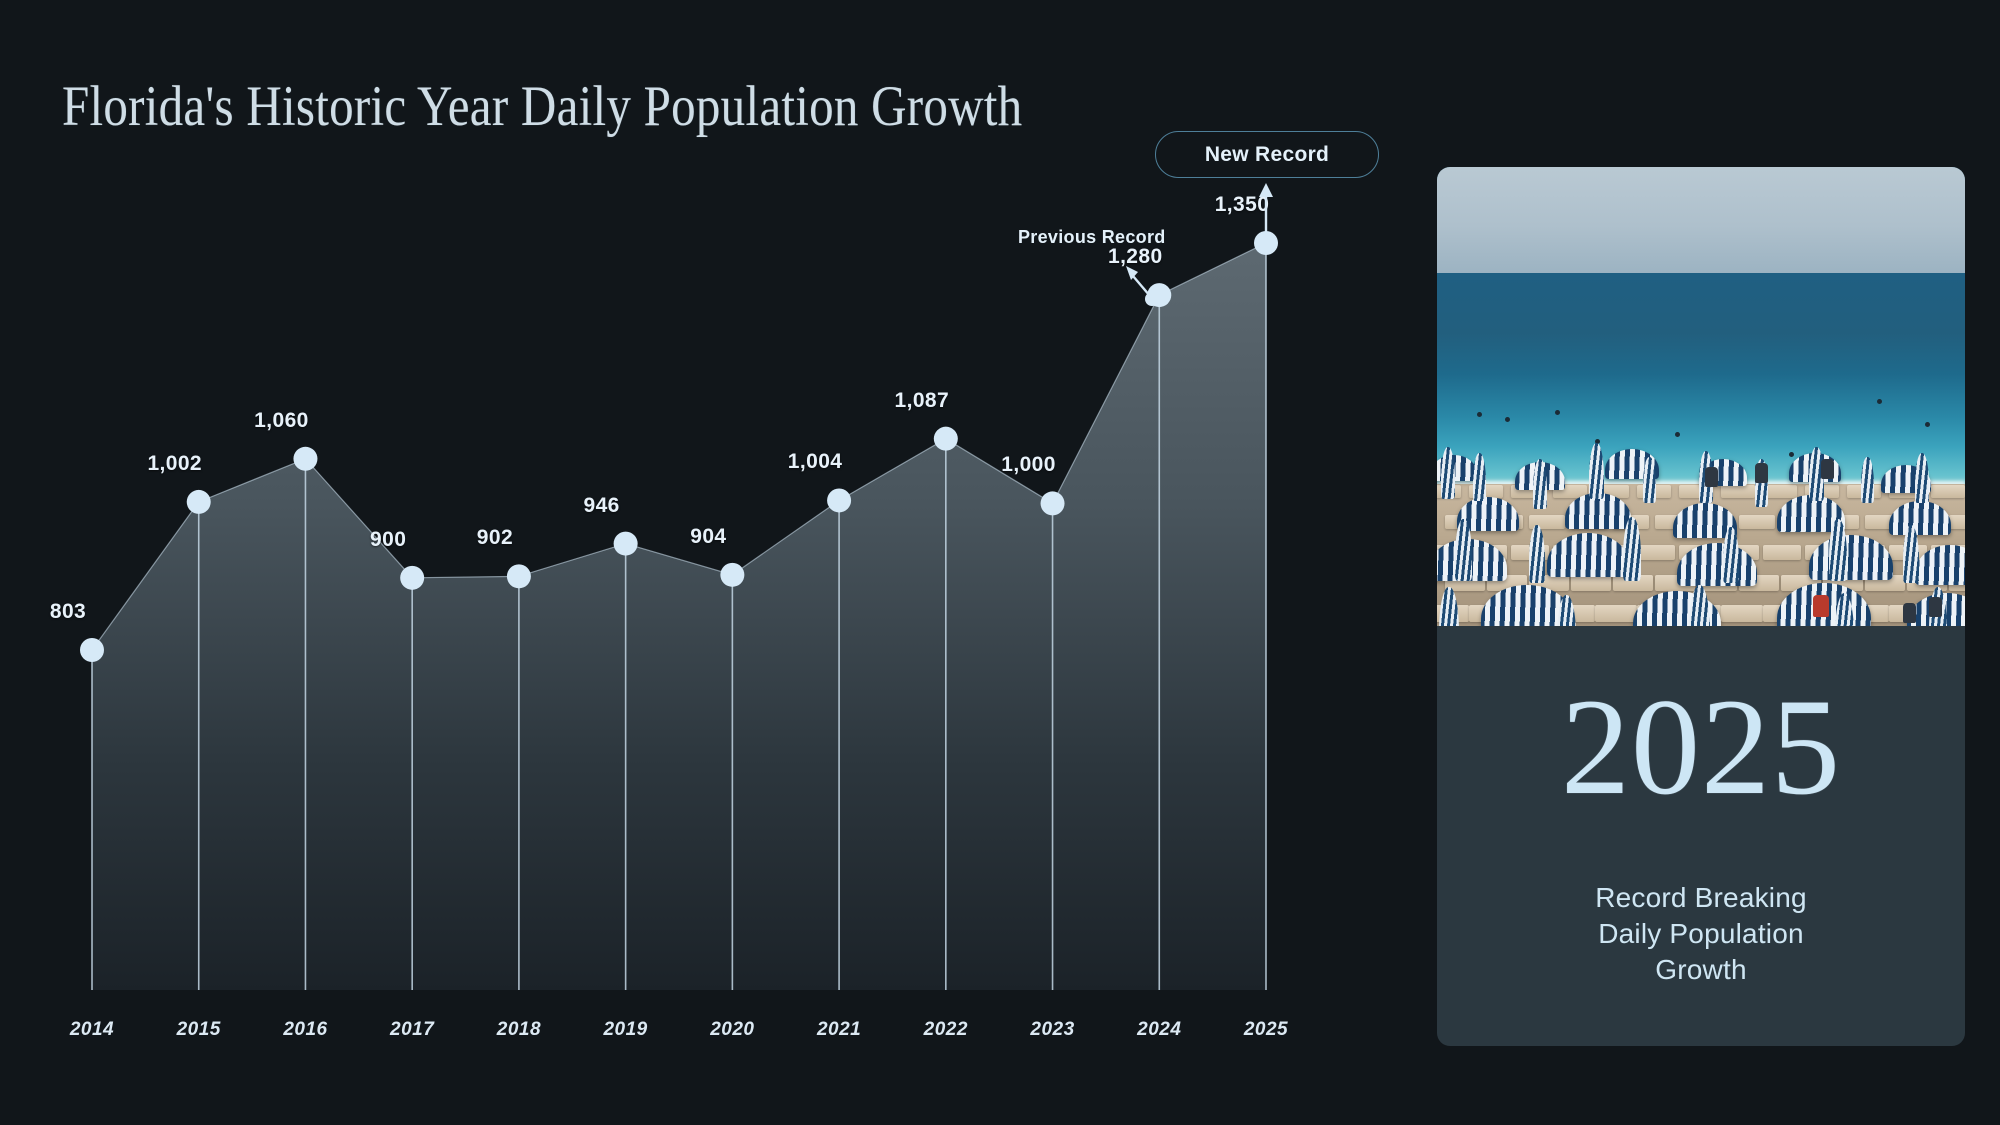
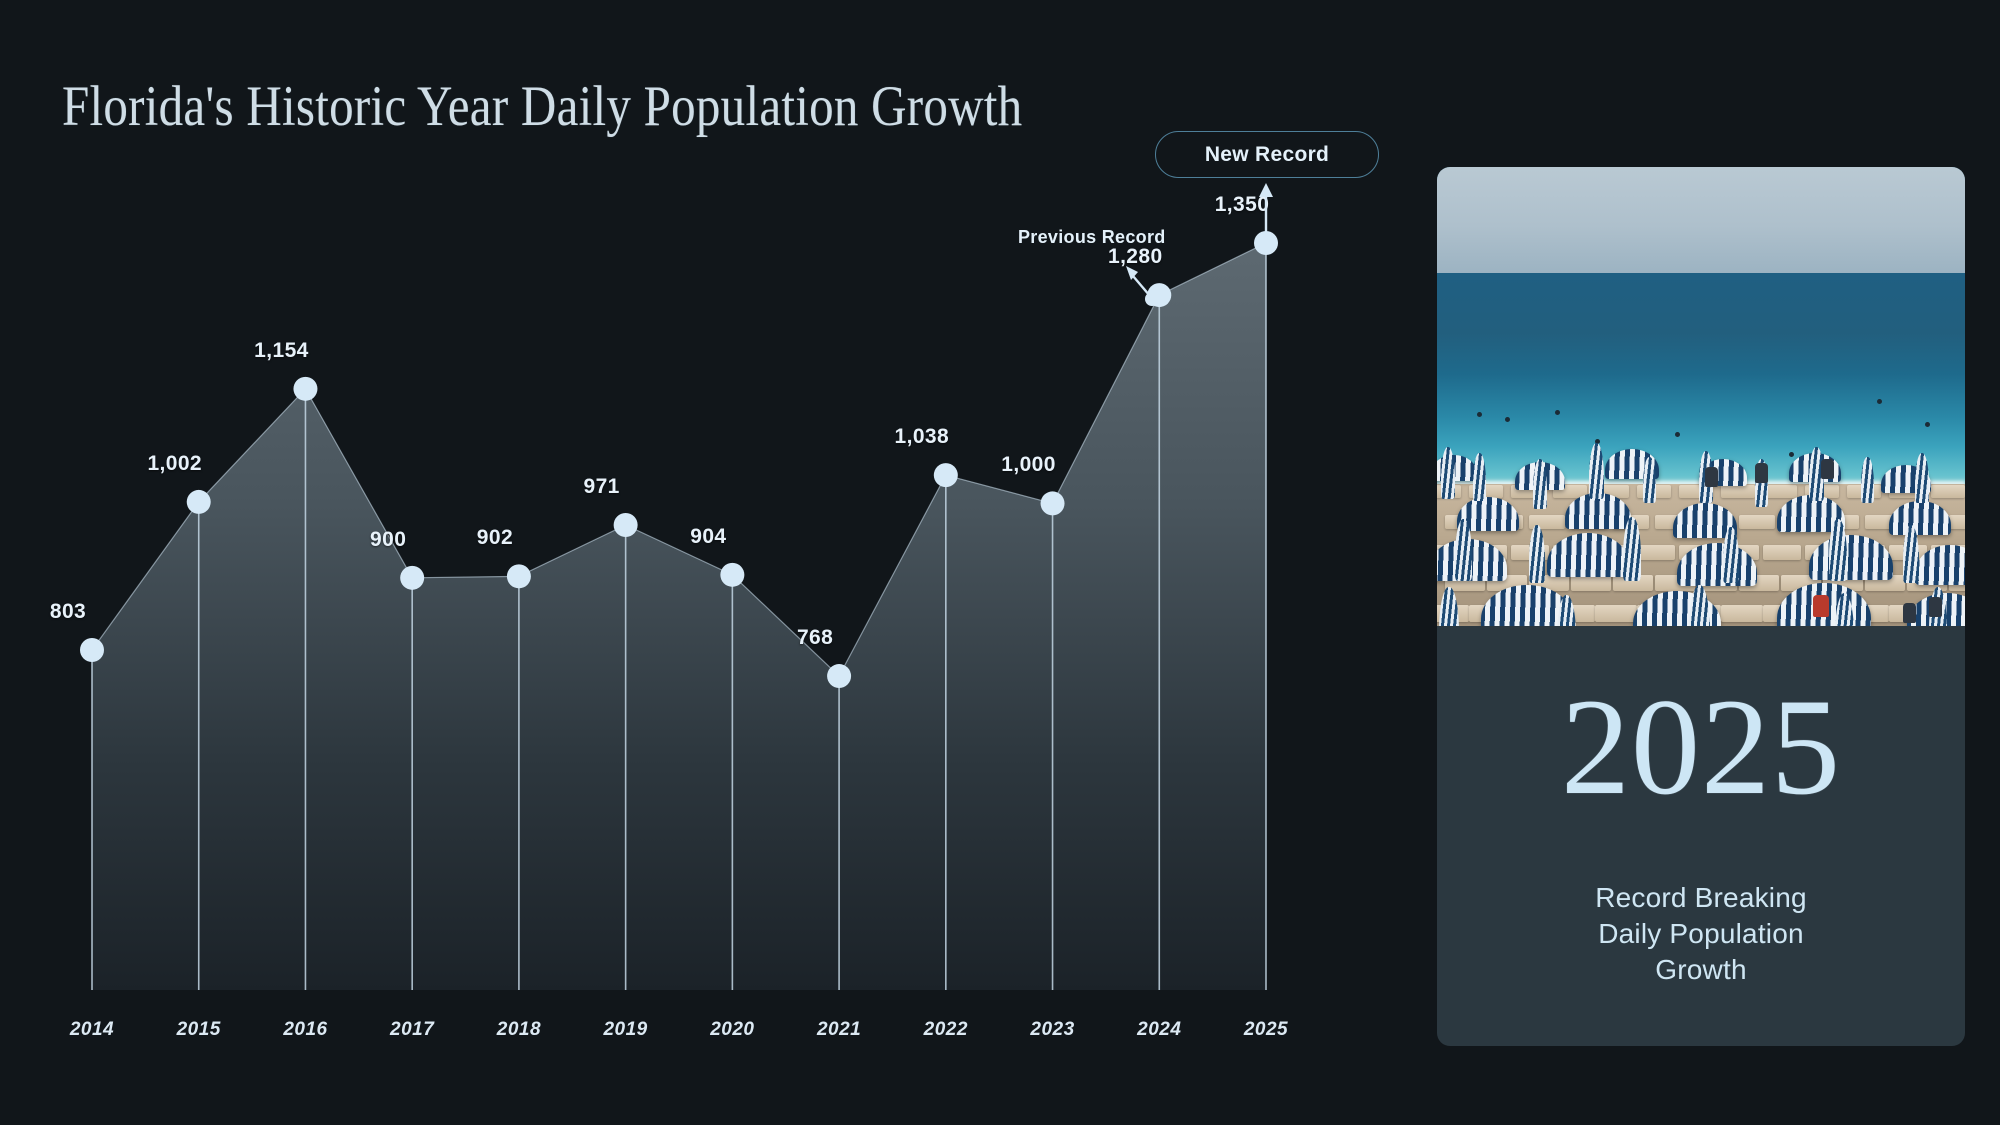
2016: 1,060 -> 1,154
2019: 946 -> 971
2021: 1,004 -> 768
2022: 1,087 -> 1,038
